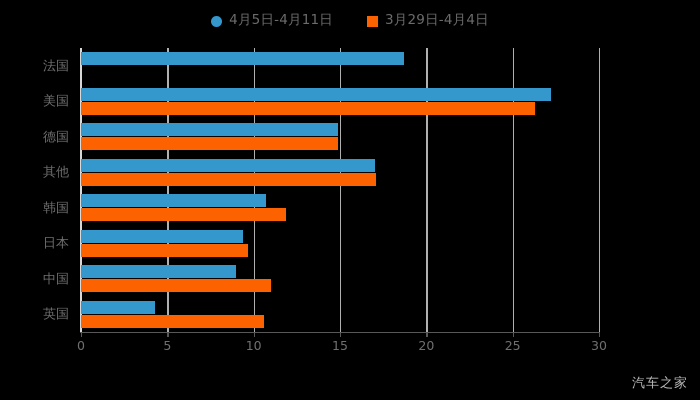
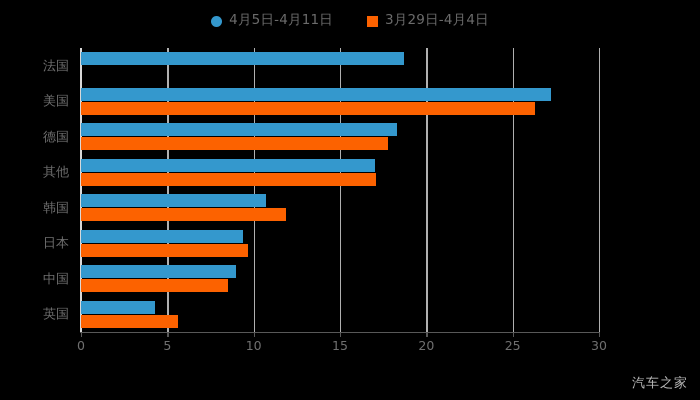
4月5日-4月11日/德国: 14.9 -> 18.3
3月29日-4月4日/德国: 14.9 -> 17.8
3月29日-4月4日/中国: 11.0 -> 8.5
3月29日-4月4日/英国: 10.6 -> 5.6
